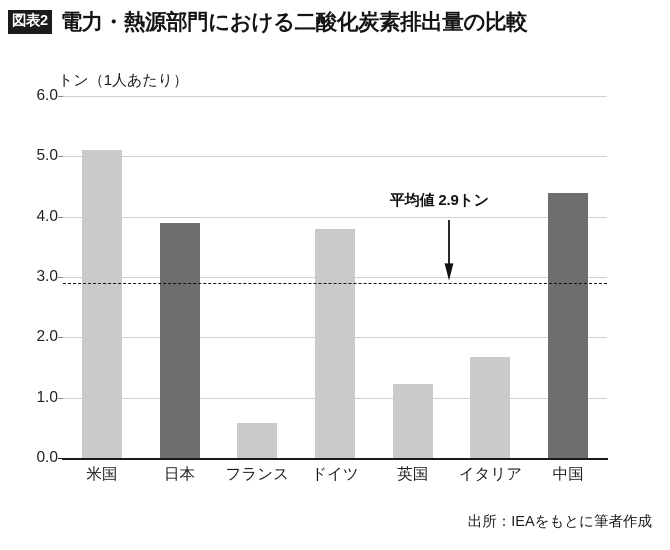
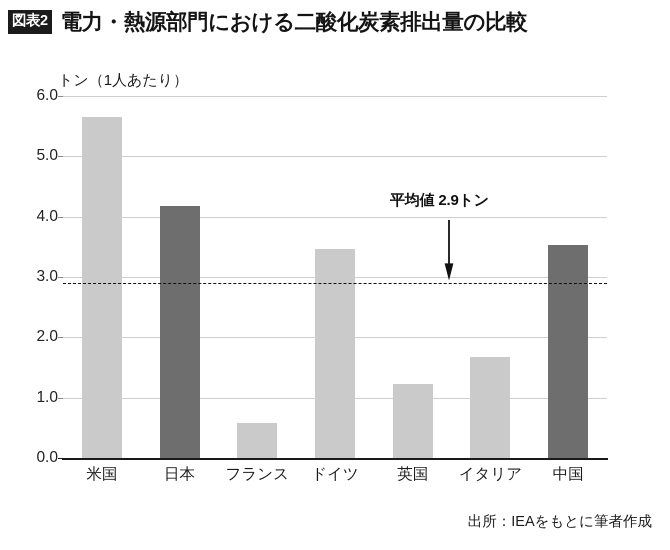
米国: 5.1 -> 5.7
日本: 3.9 -> 4.2
ドイツ: 3.8 -> 3.5
中国: 4.4 -> 3.5
